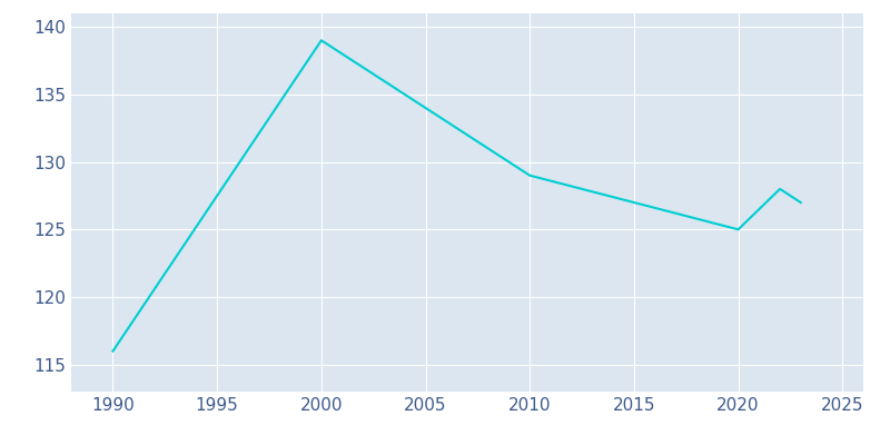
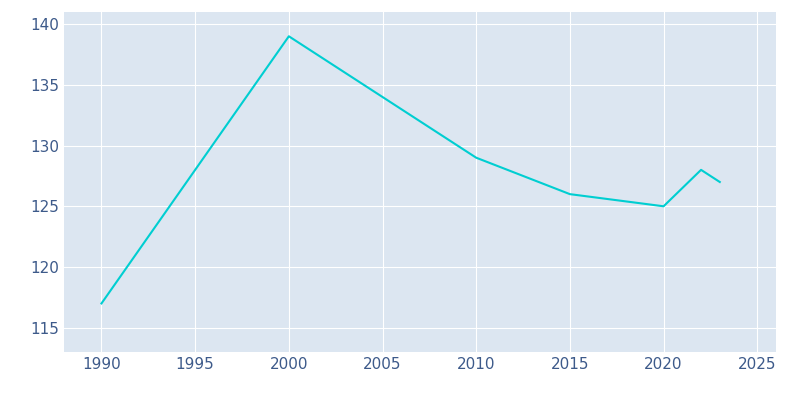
1990: 116 -> 117
2015: 127 -> 126
